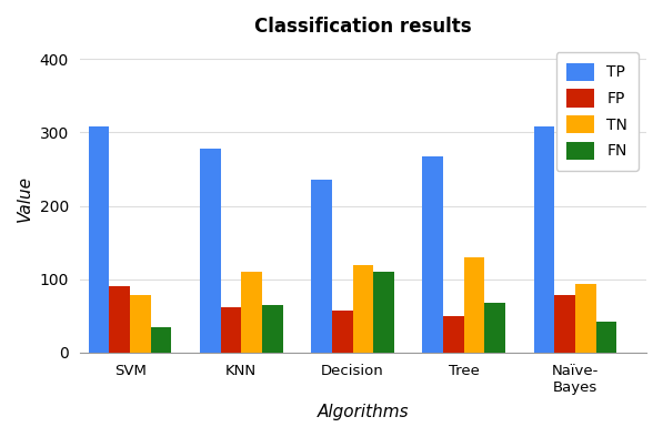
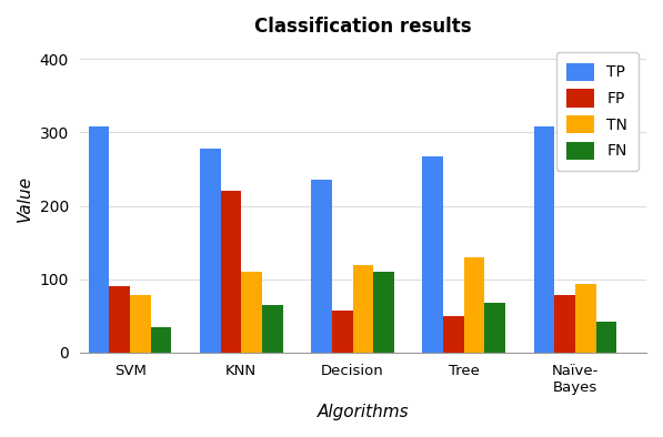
FP/KNN: 62 -> 220
